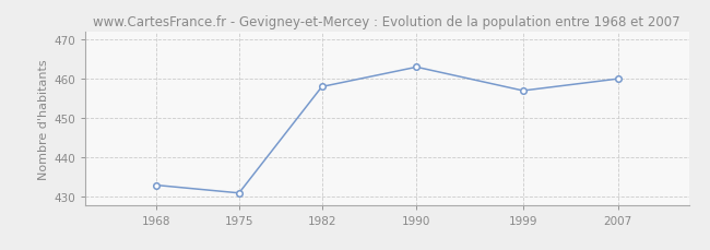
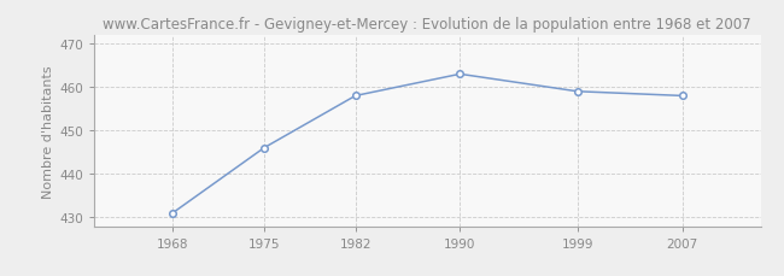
1968: 433 -> 431
1975: 431 -> 446
1999: 457 -> 459
2007: 460 -> 458
